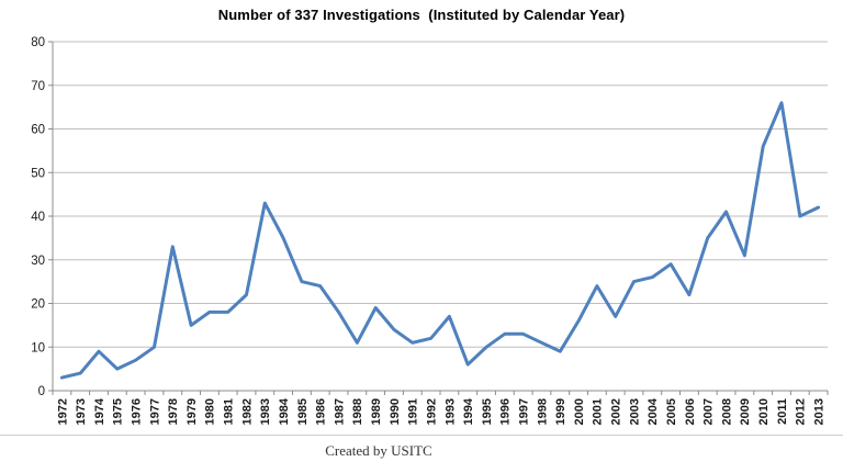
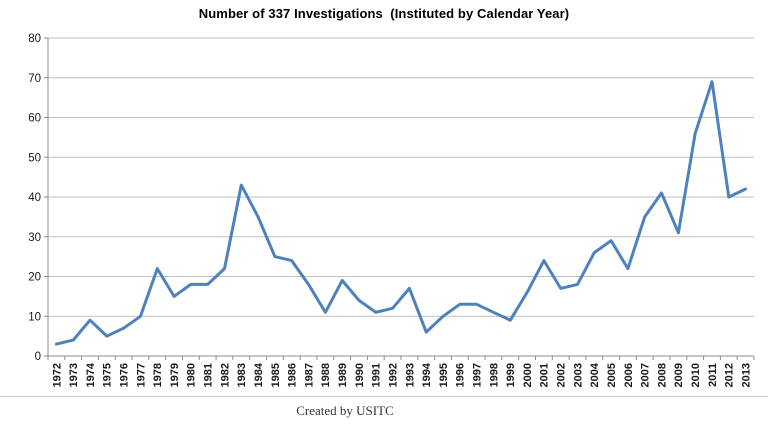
1978: 33 -> 22
2003: 25 -> 18
2011: 66 -> 69
